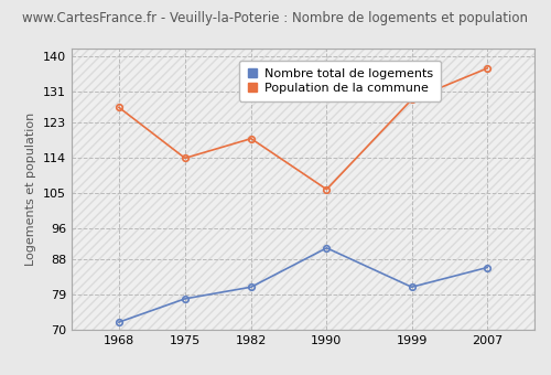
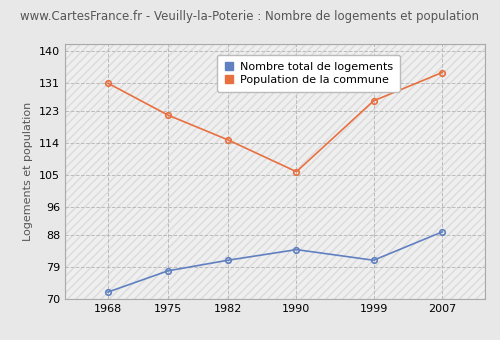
Population de la commune/1968: 127 -> 131
Population de la commune/1975: 114 -> 122
Population de la commune/1982: 119 -> 115
Nombre total de logements/1990: 91 -> 84
Population de la commune/1999: 129 -> 126
Nombre total de logements/2007: 86 -> 89
Population de la commune/2007: 137 -> 134
